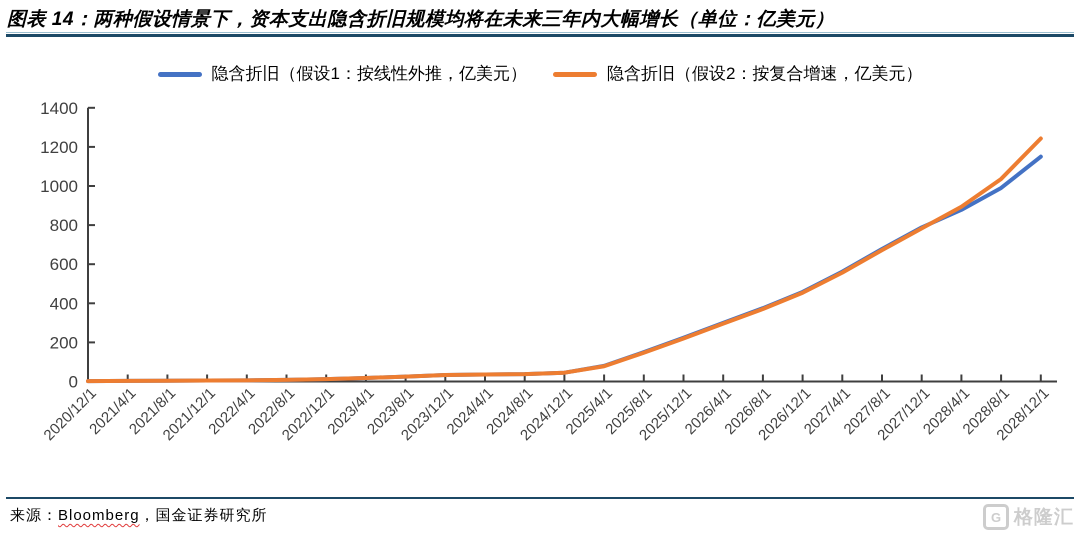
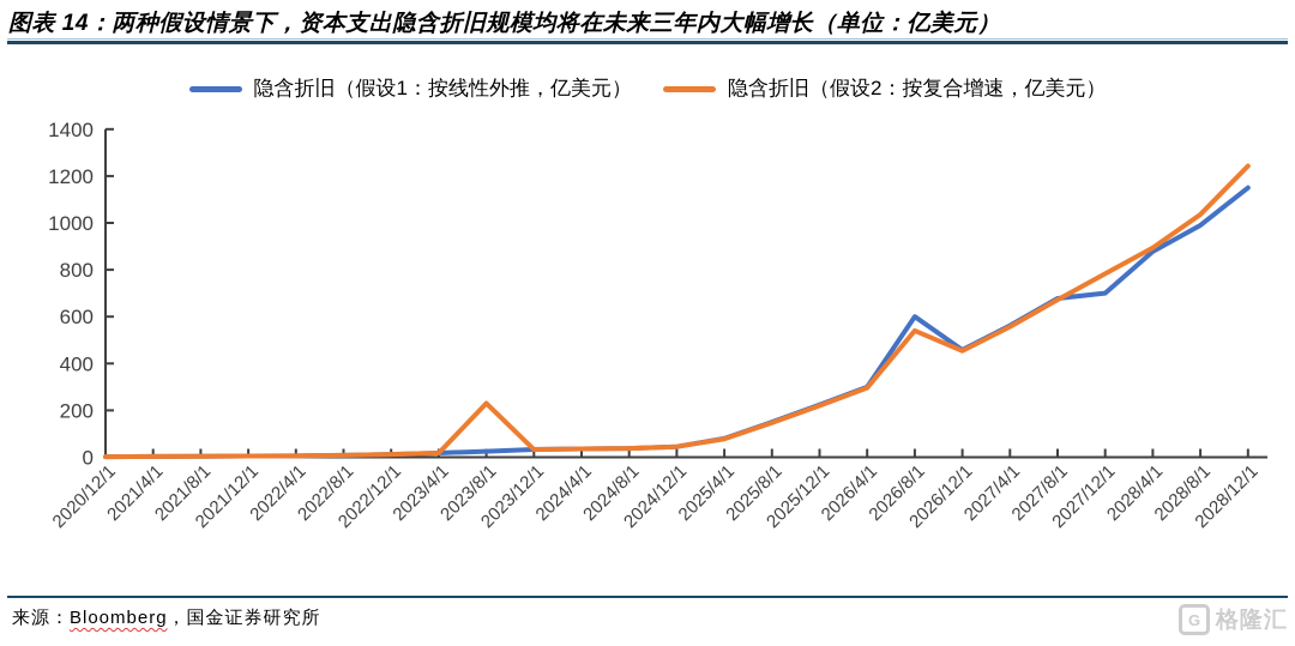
隐含折旧（假设2：按复合增速，亿美元）/2023/8/1: 20 -> 230
隐含折旧（假设1：按线性外推，亿美元）/2026/8/1: 380 -> 600
隐含折旧（假设2：按复合增速，亿美元）/2026/8/1: 370 -> 540
隐含折旧（假设1：按线性外推，亿美元）/2027/12/1: 790 -> 700
